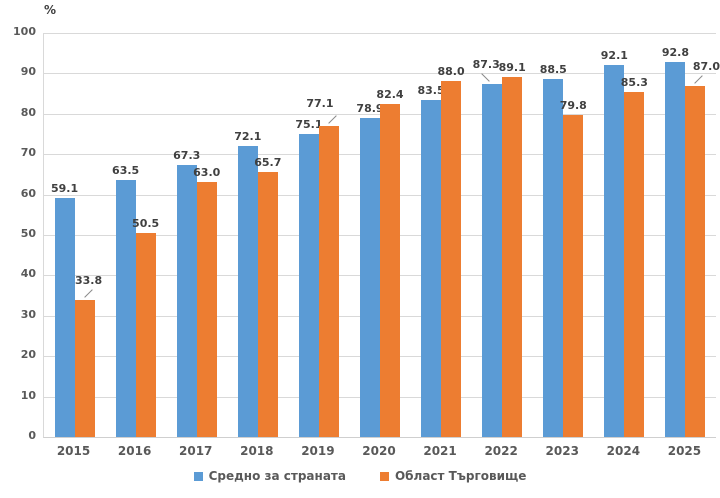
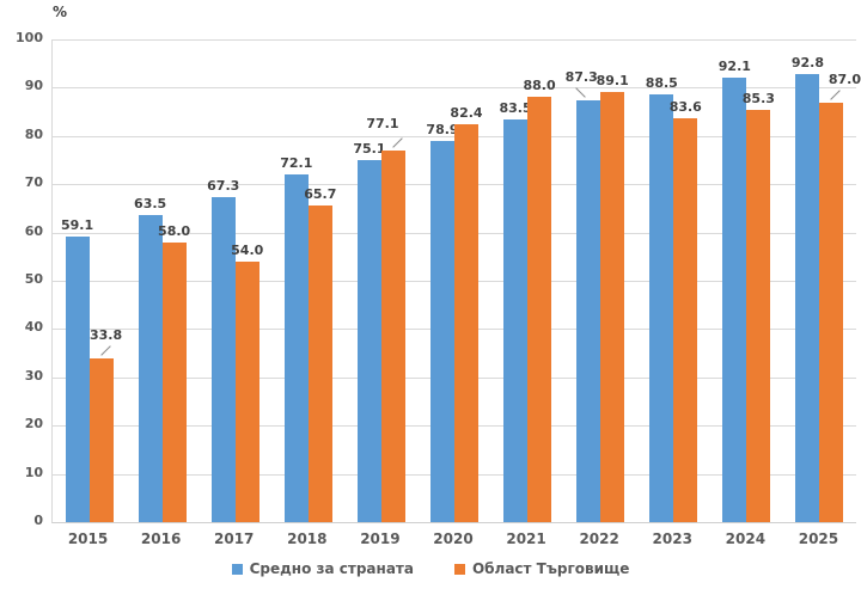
Област Търговище/2016: 50.5 -> 58.0
Област Търговище/2017: 63.0 -> 54.0
Област Търговище/2023: 79.8 -> 83.6
